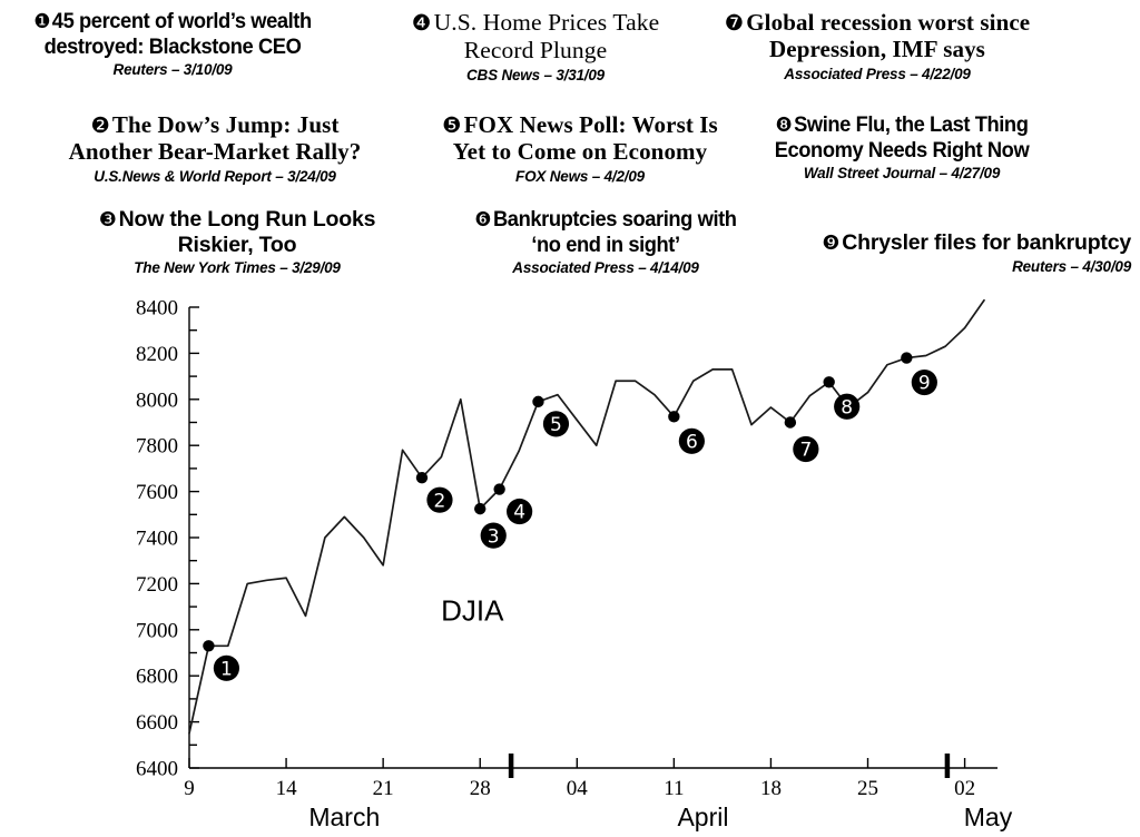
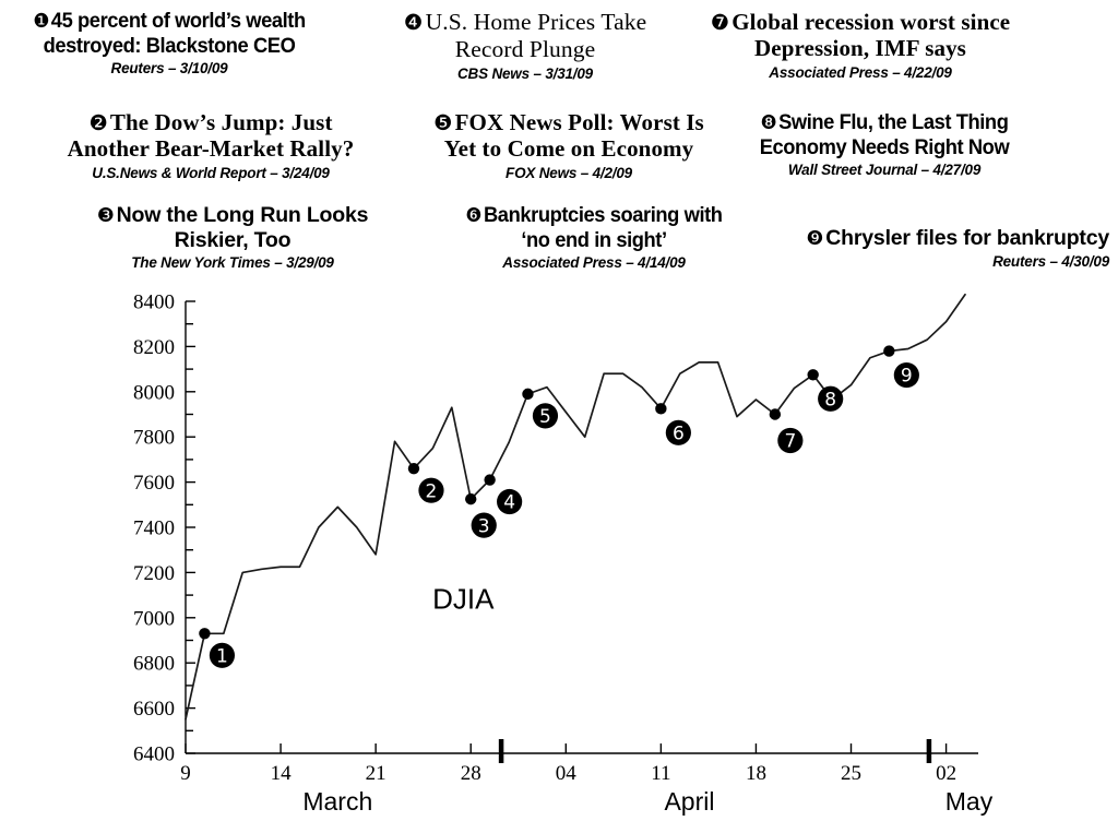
6: 7060 -> 7220
14: 8000 -> 7930
